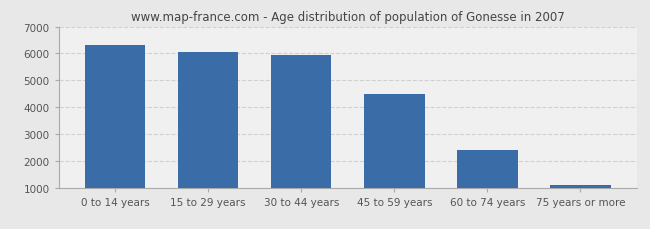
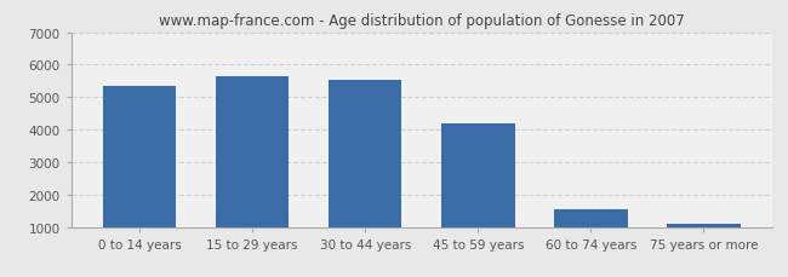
0 to 14 years: 6300 -> 5350
15 to 29 years: 6050 -> 5650
30 to 44 years: 5950 -> 5550
45 to 59 years: 4500 -> 4200
60 to 74 years: 2400 -> 1550
